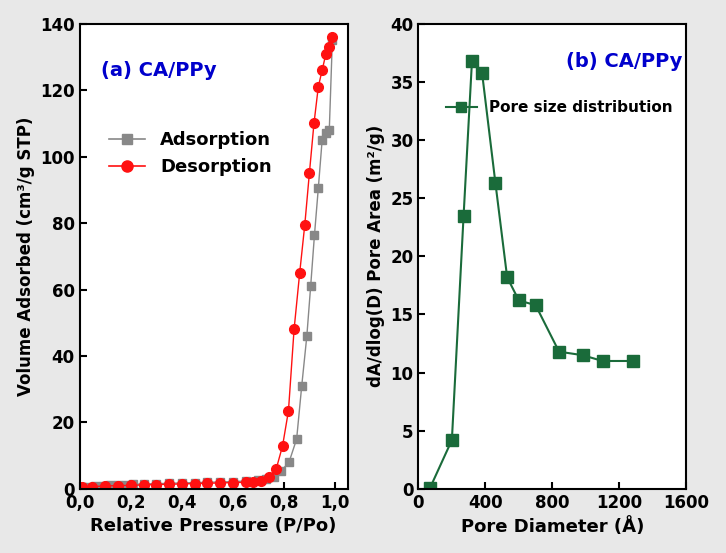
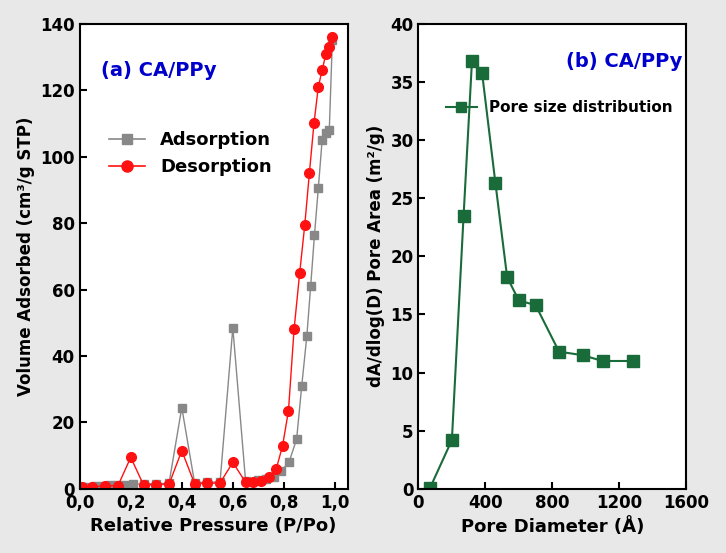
Desorption/0,2: 1.1 -> 9.5
Adsorption/0,4: 1.8 -> 24.5
Desorption/0,4: 1.5 -> 11.5
Adsorption/0,6: 2.2 -> 48.5
Desorption/0,6: 1.9 -> 8.0
